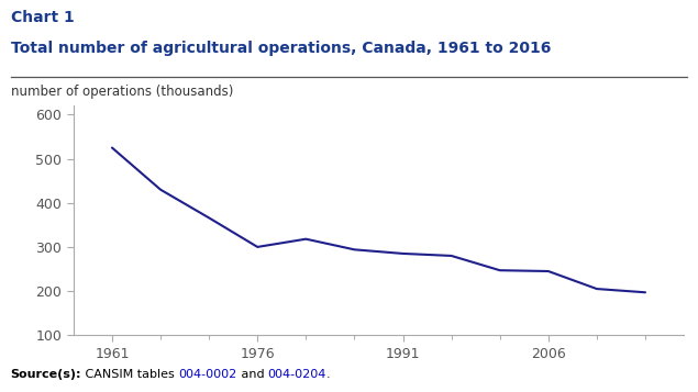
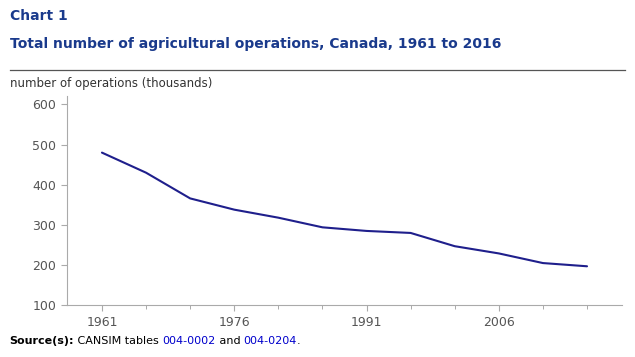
1961: 525 -> 480
1976: 300 -> 338
2006: 245 -> 229
